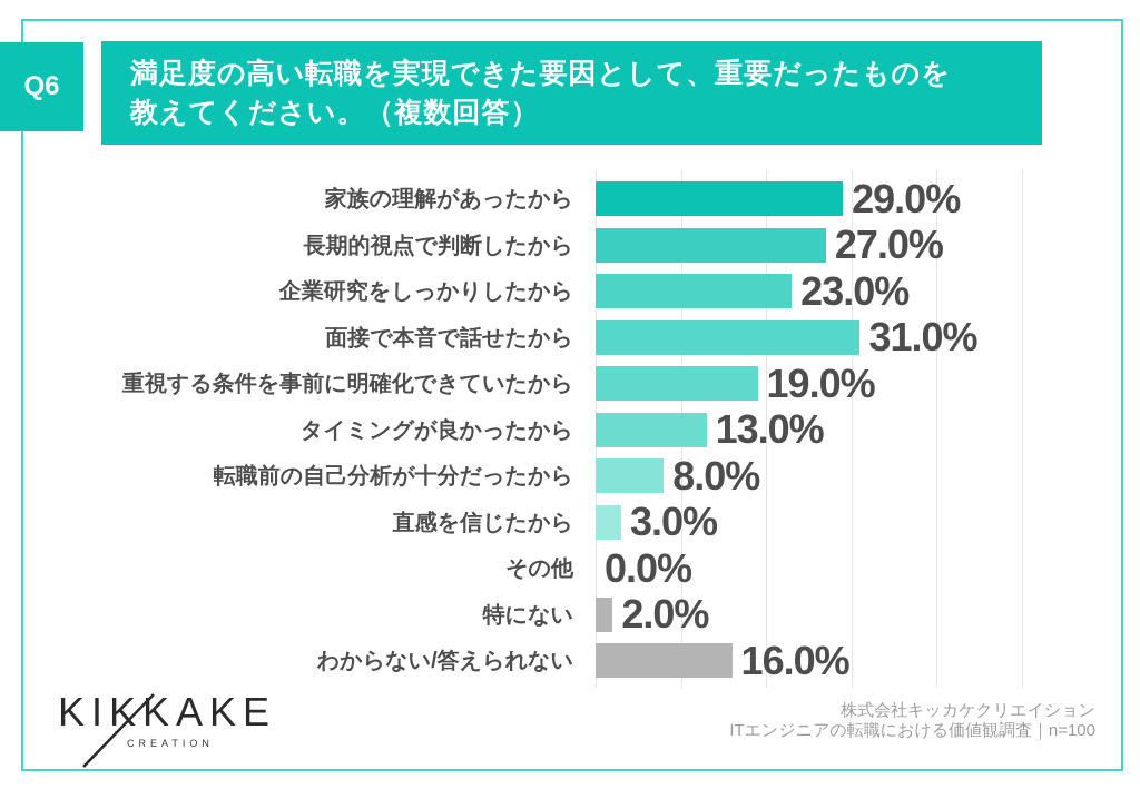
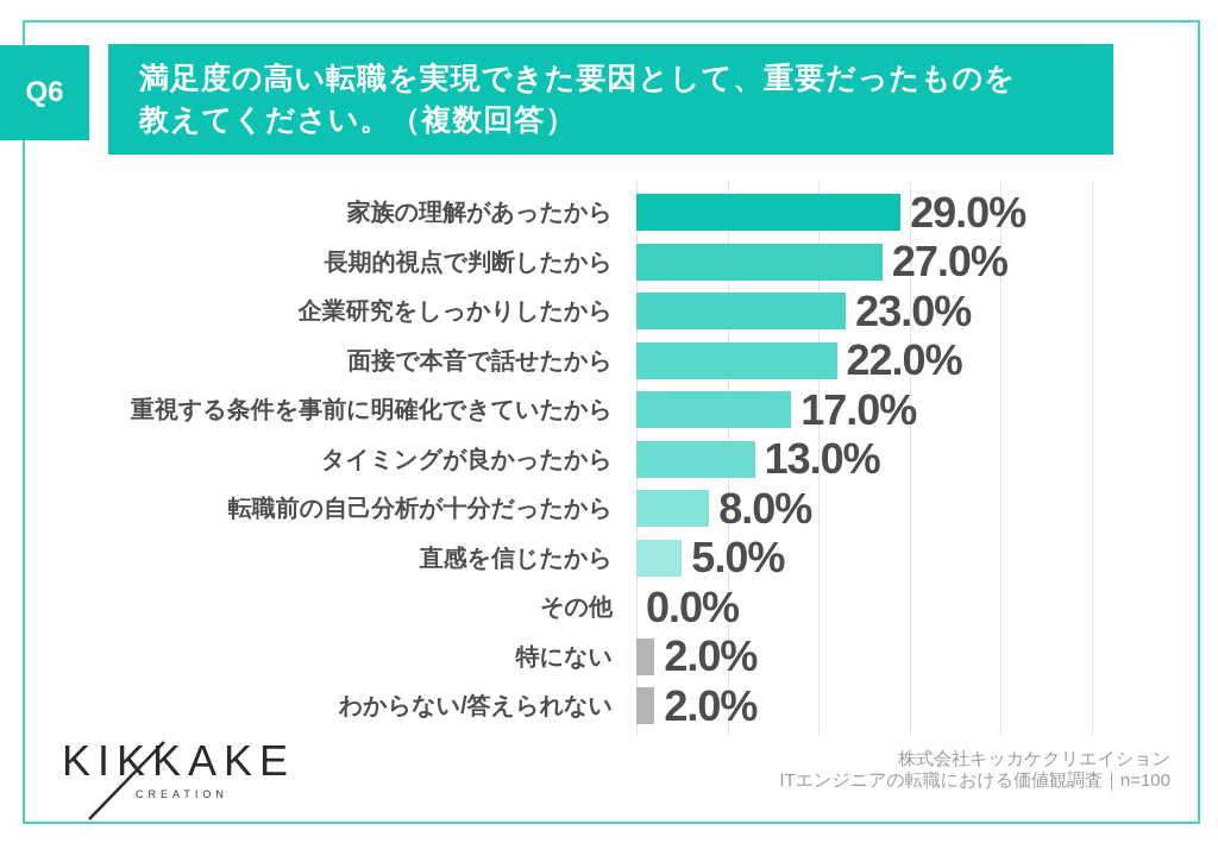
面接で本音で話せたから: 31.0% -> 22.0%
重視する条件を事前に明確化できていたから: 19.0% -> 17.0%
直感を信じたから: 3.0% -> 5.0%
わからない/答えられない: 16.0% -> 2.0%
